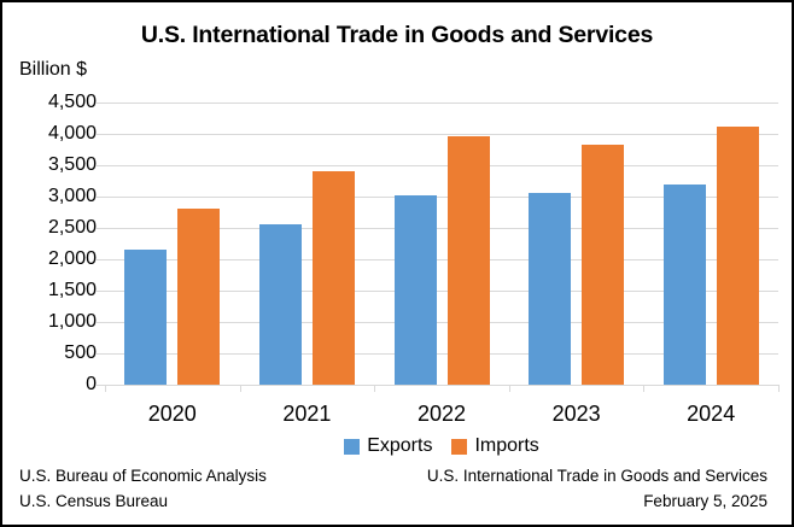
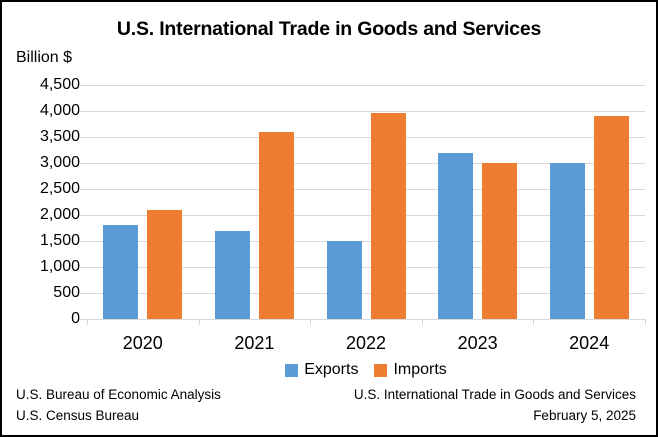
Exports/2020: 2200 -> 1800
Imports/2020: 2800 -> 2100
Exports/2021: 2600 -> 1700
Imports/2021: 3400 -> 3600
Exports/2022: 3000 -> 1500
Exports/2023: 3000 -> 3200
Imports/2023: 3800 -> 3000
Exports/2024: 3200 -> 3000
Imports/2024: 4100 -> 3900
